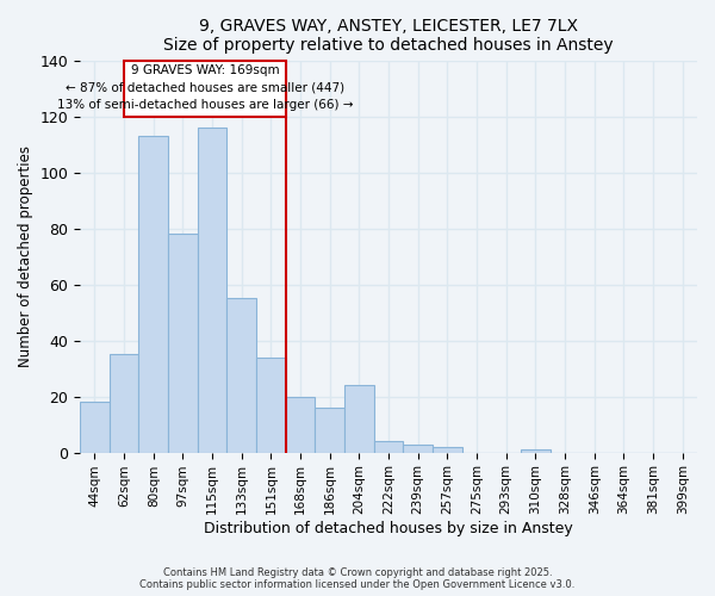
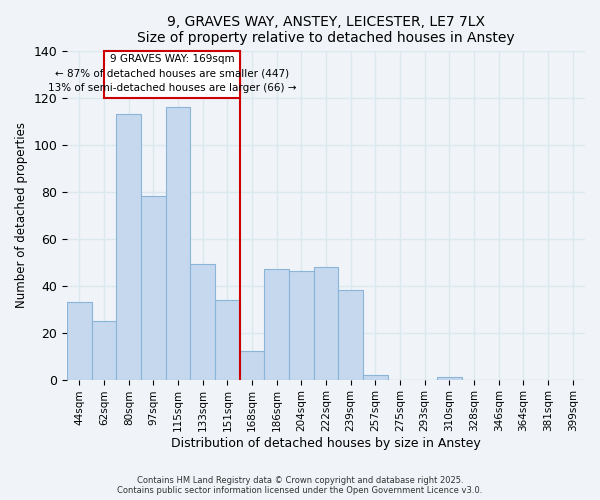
44sqm: 18 -> 33
62sqm: 35 -> 25
133sqm: 55 -> 49
168sqm: 20 -> 12
186sqm: 16 -> 47
204sqm: 24 -> 46
222sqm: 4 -> 48
239sqm: 3 -> 38
